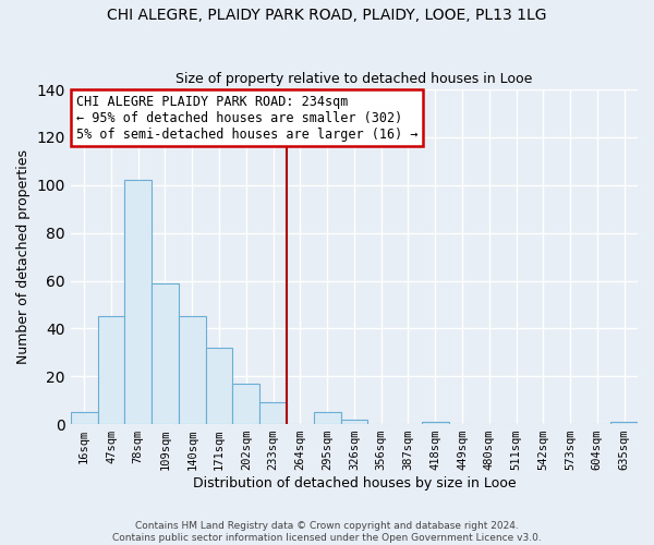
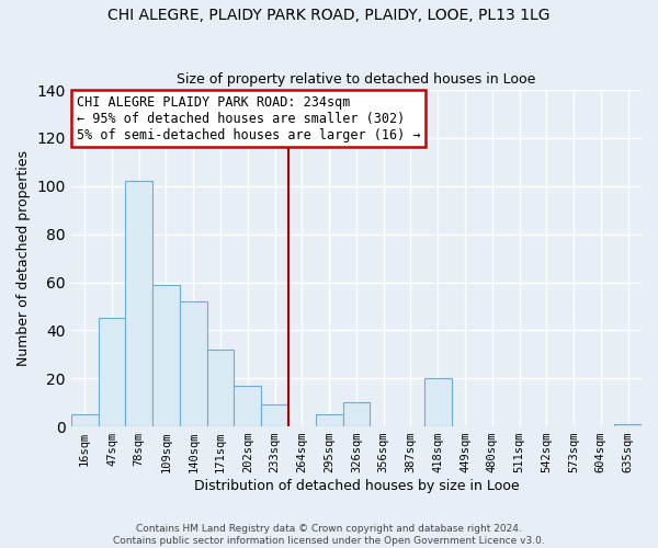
140sqm: 45 -> 52
326sqm: 2 -> 10
418sqm: 1 -> 20
